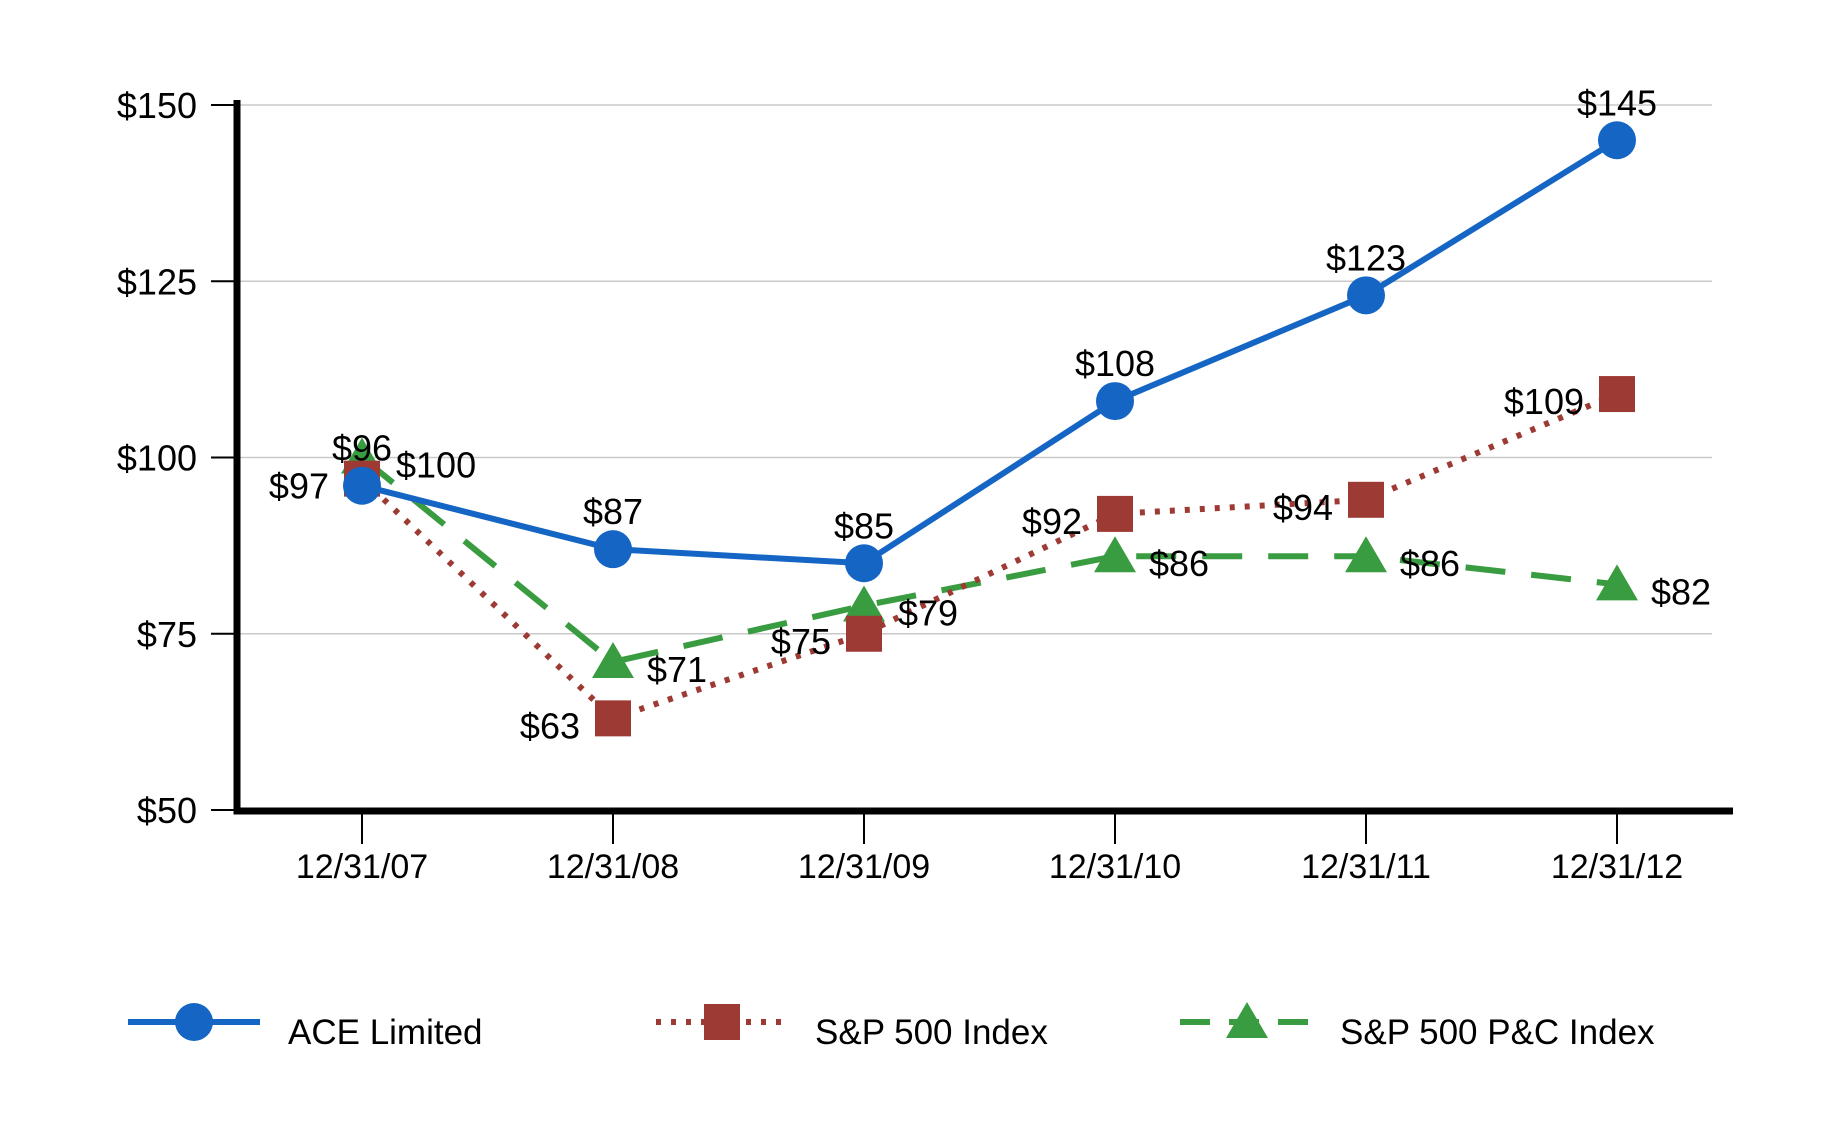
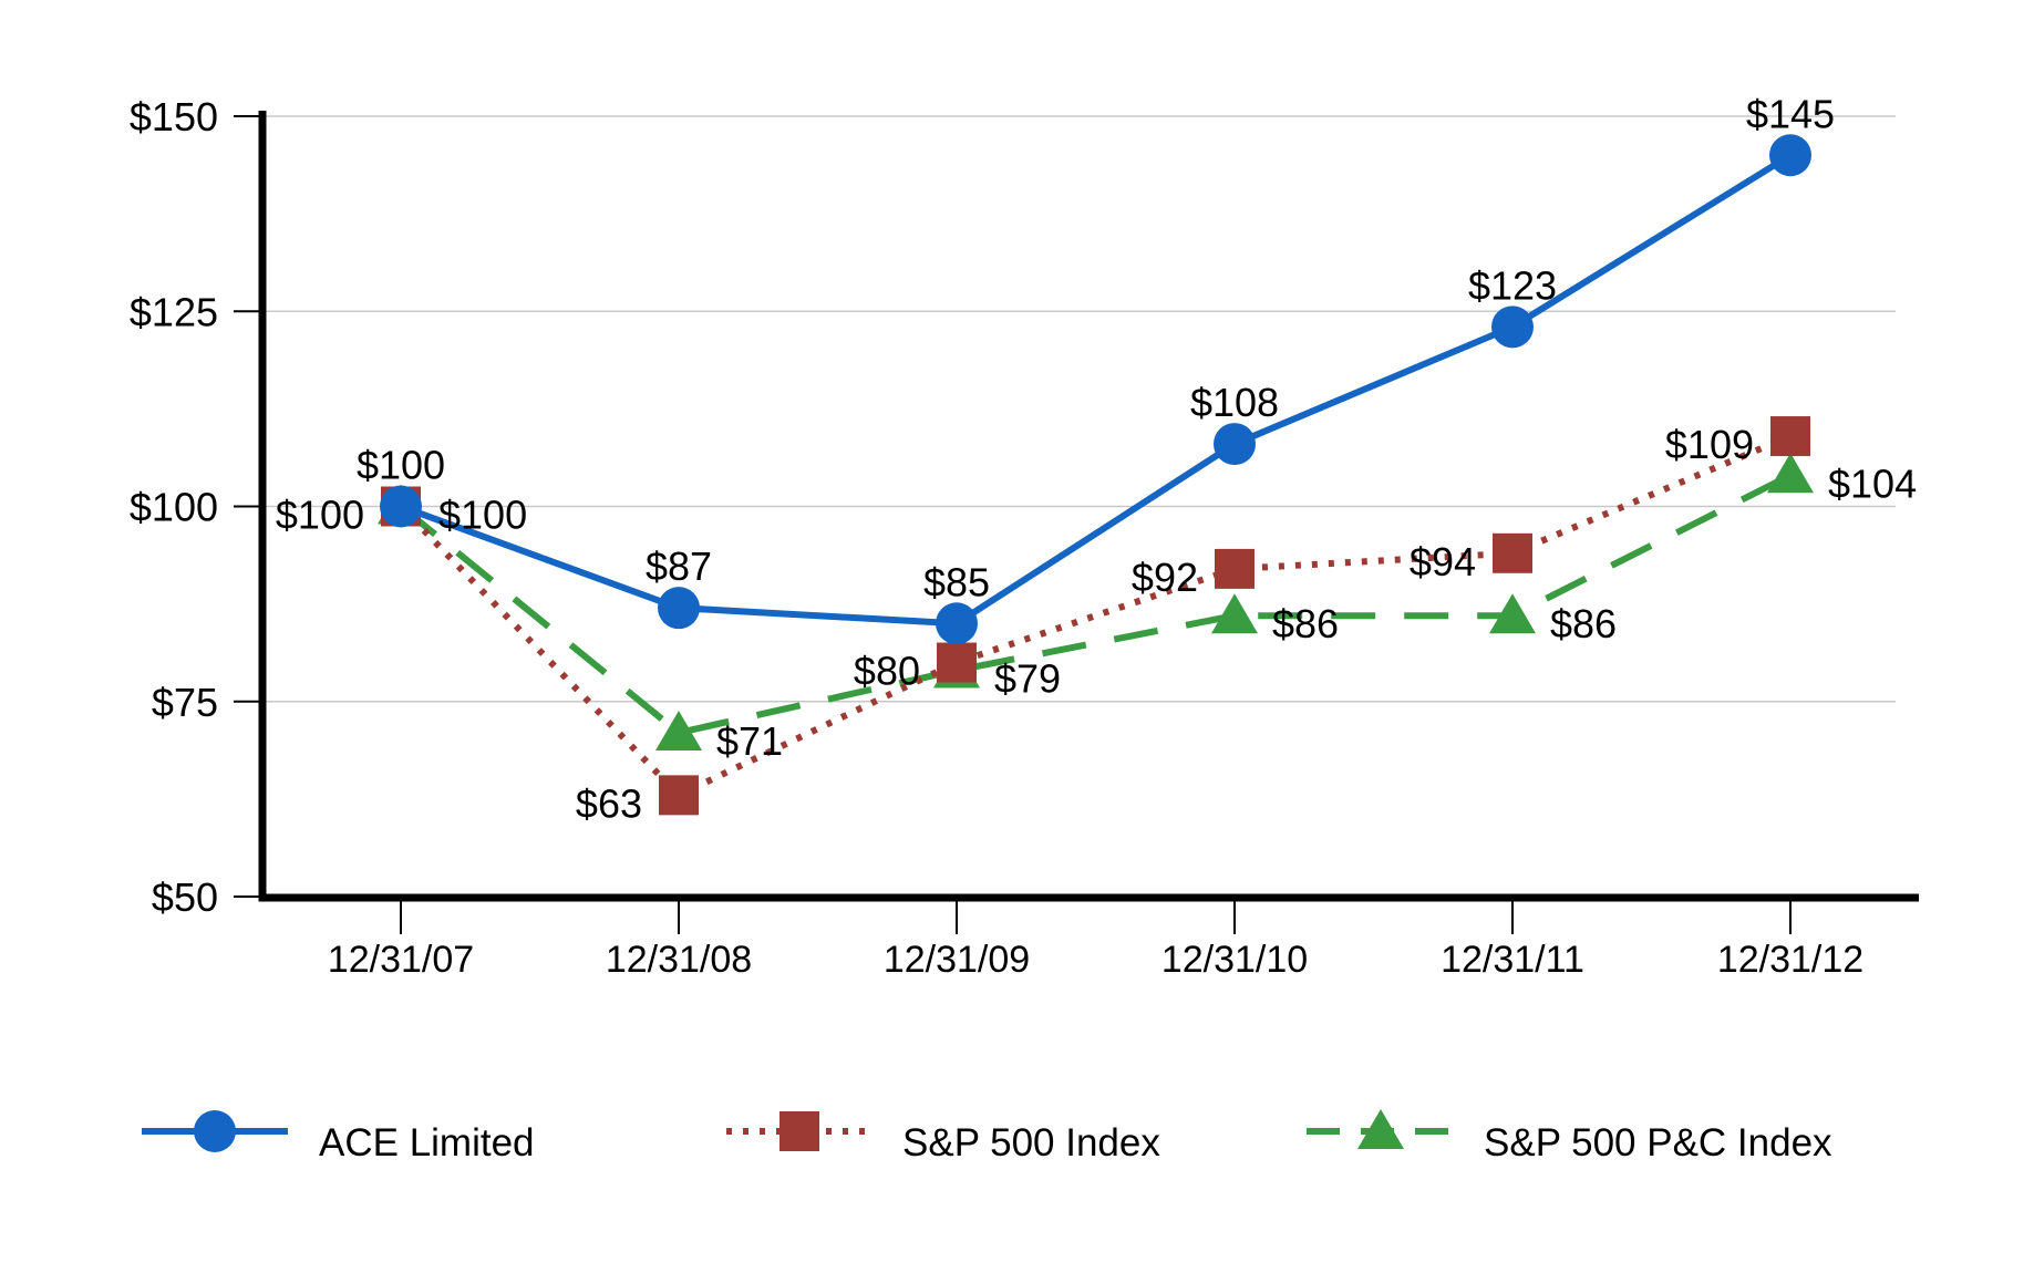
ACE Limited/12/31/07: $96 -> $100
S&P 500 Index/12/31/07: $97 -> $100
S&P 500 Index/12/31/09: $75 -> $80
S&P 500 P&C Index/12/31/12: $82 -> $104
